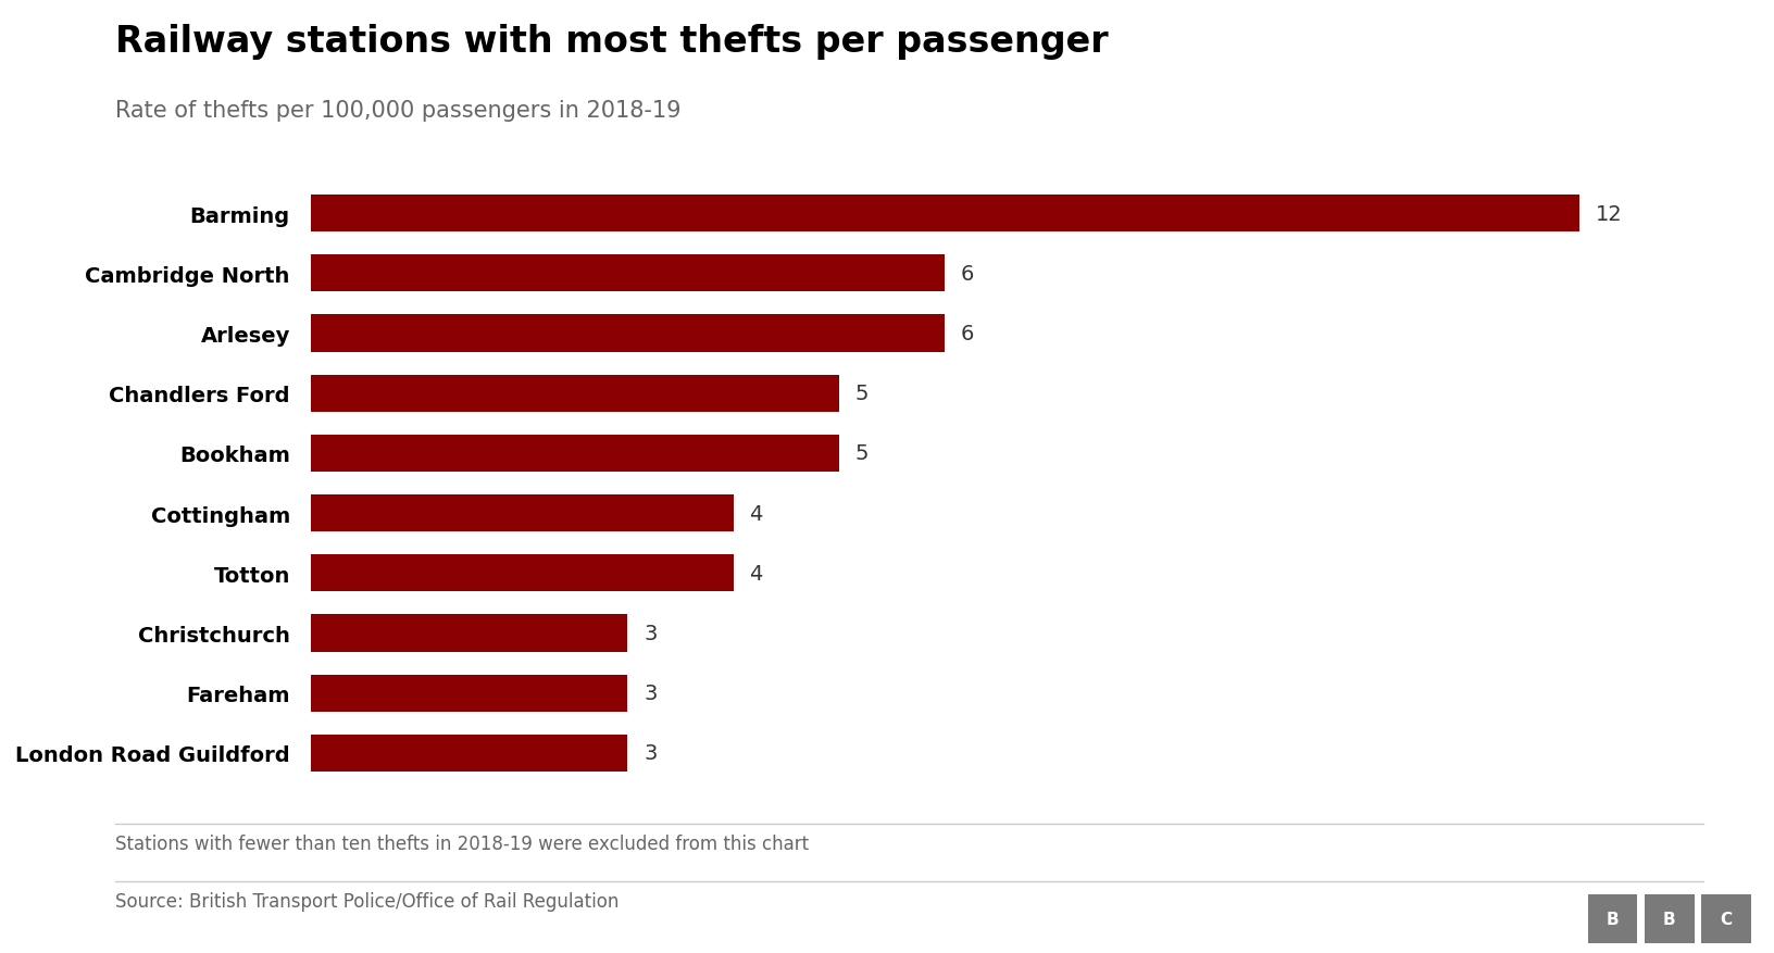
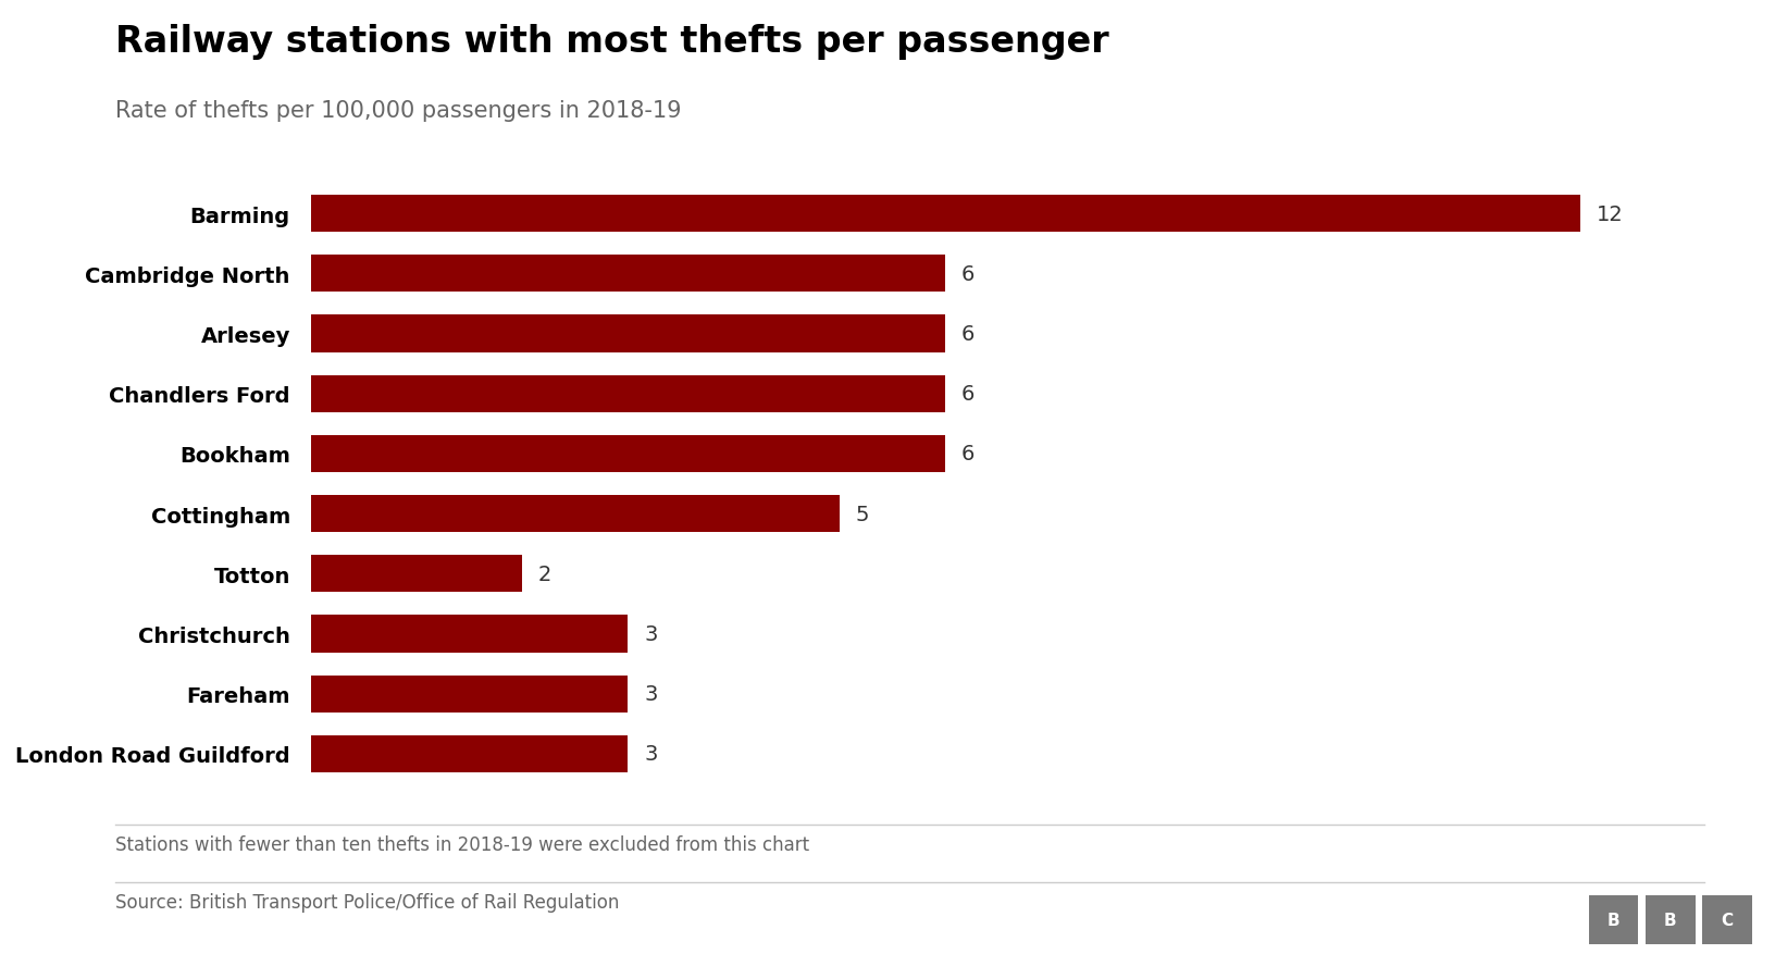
Chandlers Ford: 5 -> 6
Bookham: 5 -> 6
Cottingham: 4 -> 5
Totton: 4 -> 2
